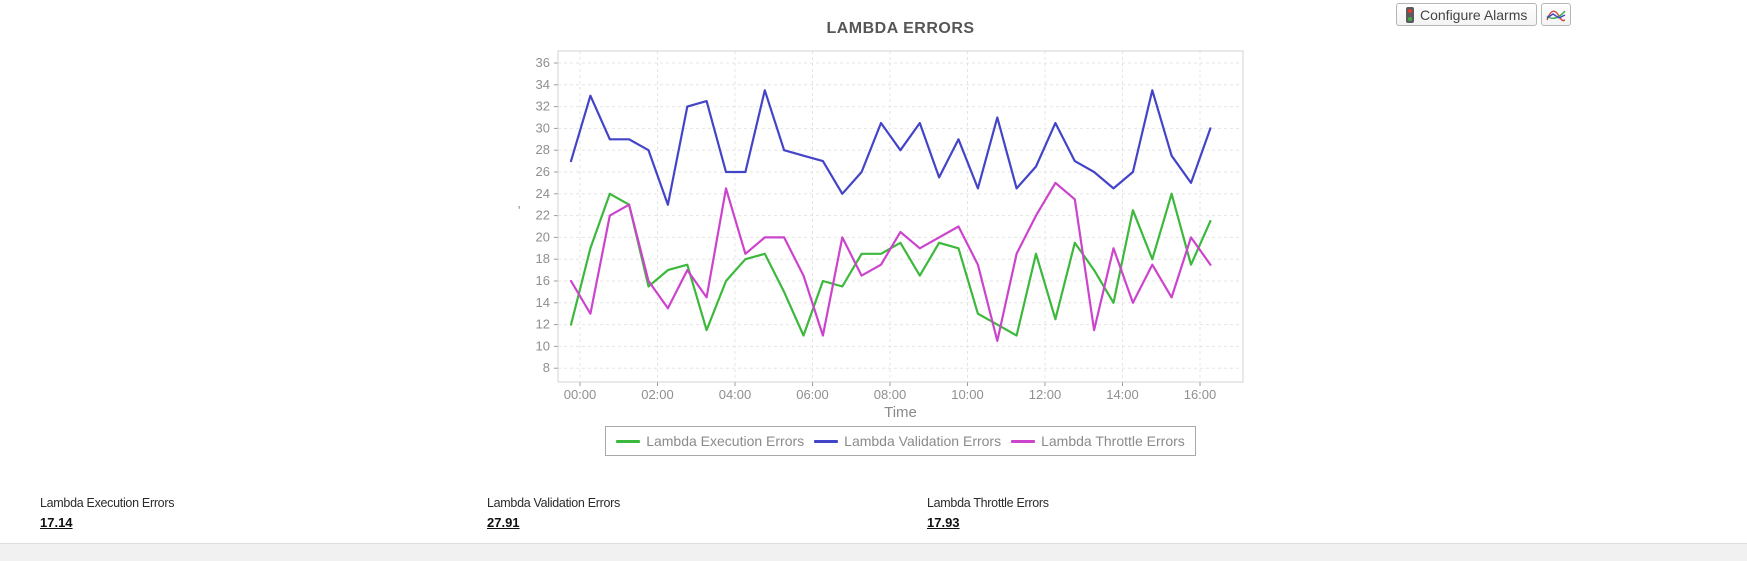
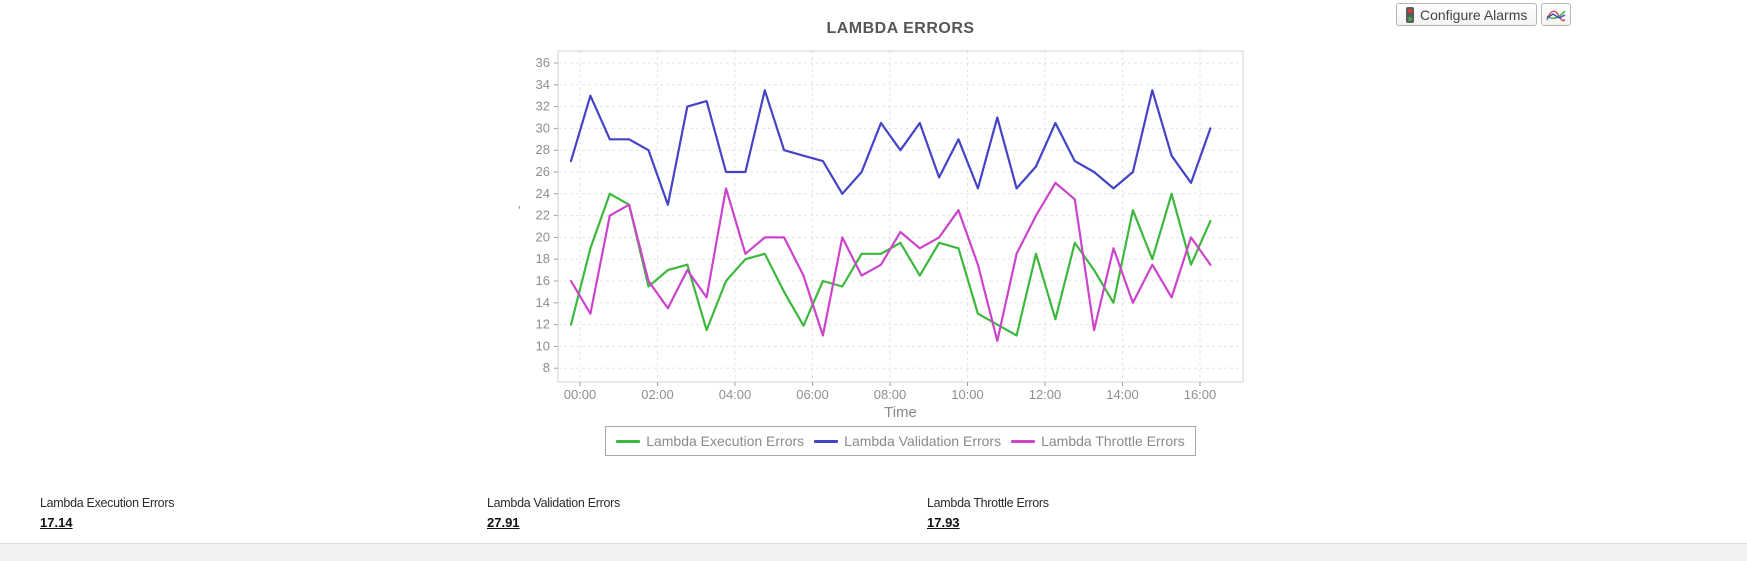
Lambda Execution Errors/06:00: 11.0 -> 11.9
Lambda Throttle Errors/10:00: 21.0 -> 22.5
